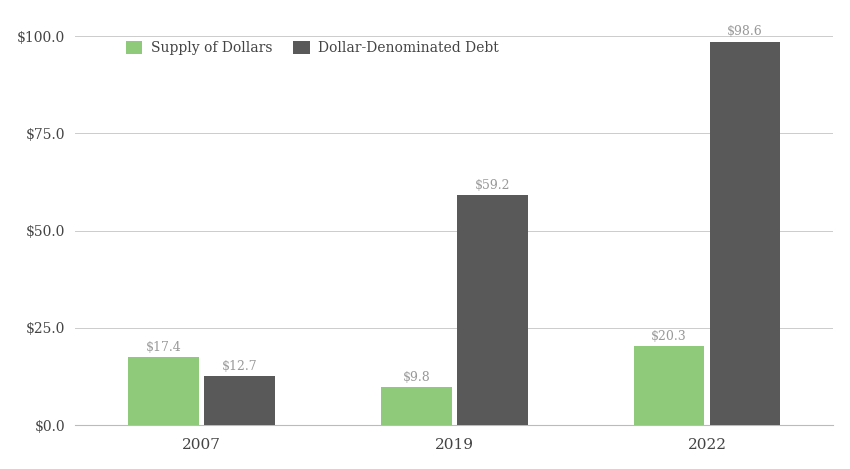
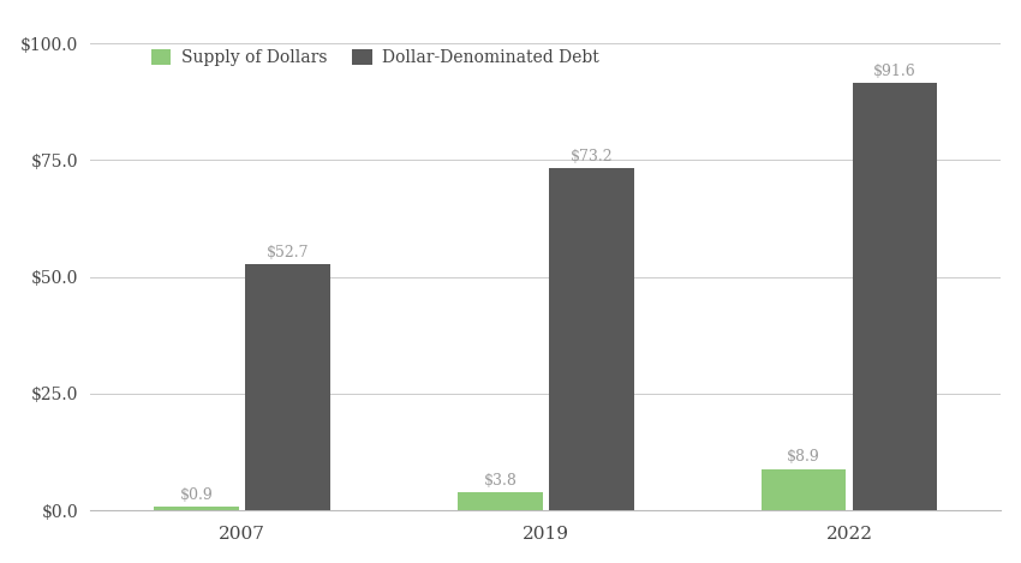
Supply of Dollars/2007: $17.4 -> $0.9
Dollar-Denominated Debt/2007: $12.7 -> $52.7
Supply of Dollars/2019: $9.8 -> $3.8
Dollar-Denominated Debt/2019: $59.2 -> $73.2
Supply of Dollars/2022: $20.3 -> $8.9
Dollar-Denominated Debt/2022: $98.6 -> $91.6
